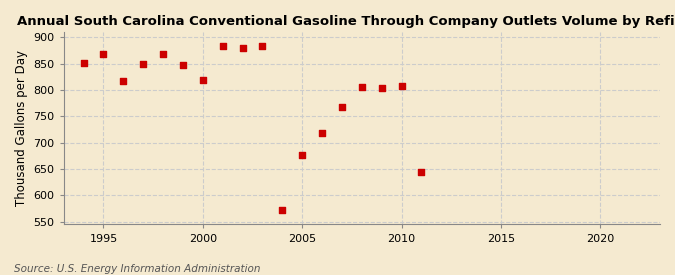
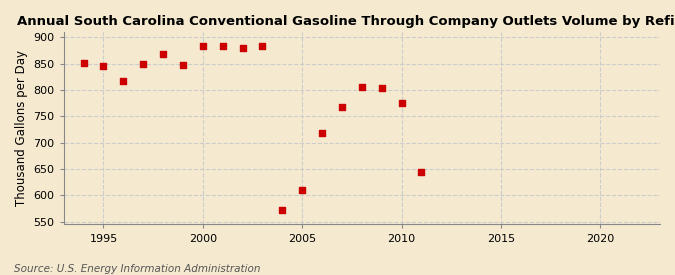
1995: 868 -> 846
2000: 818 -> 884
2005: 676 -> 611
2010: 808 -> 775
